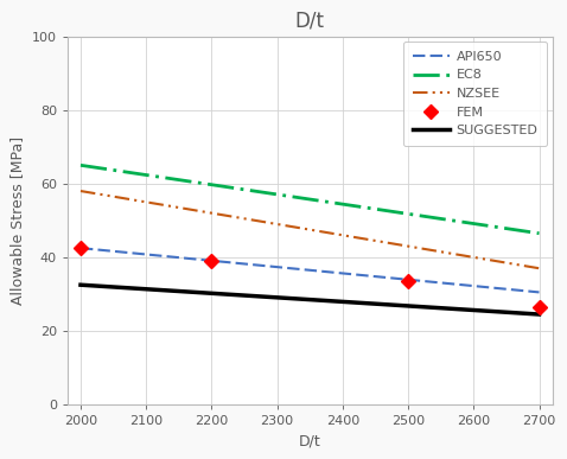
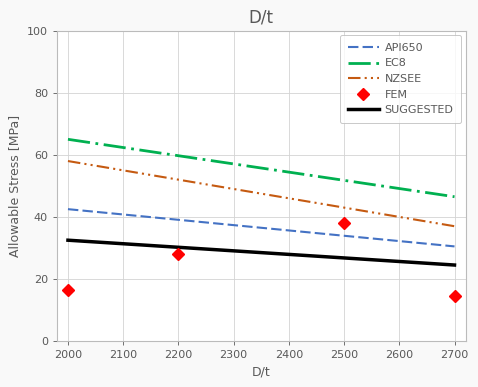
2000: 42.5 -> 16.5
2200: 39.0 -> 28.0
2500: 33.5 -> 38.0
2700: 26.5 -> 14.5
